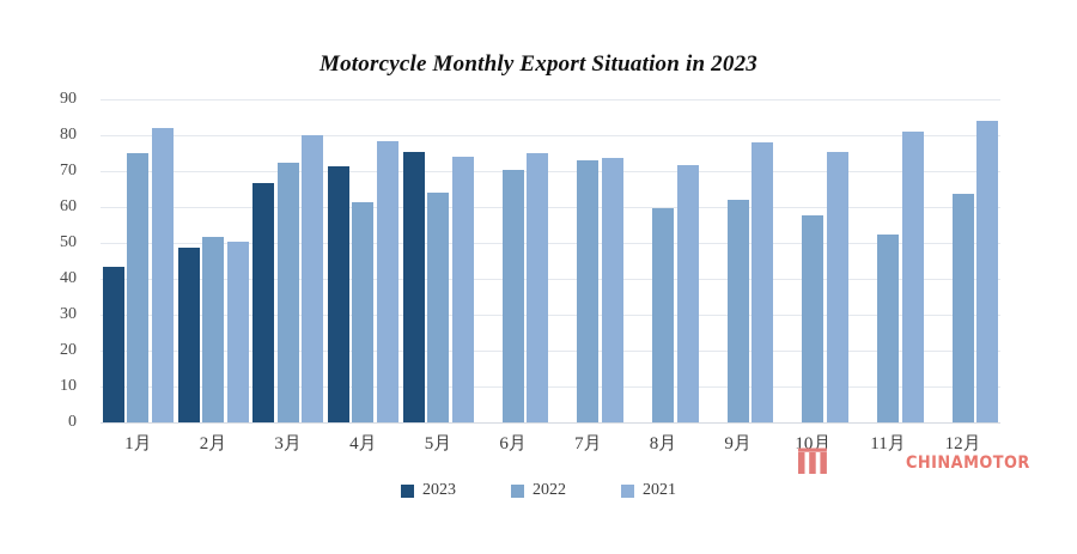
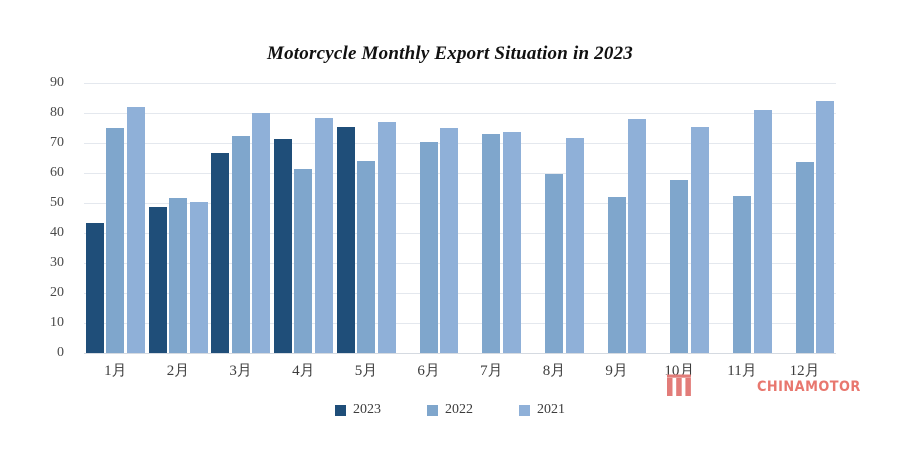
2021/5月: 74 -> 77
2022/9月: 62 -> 52
